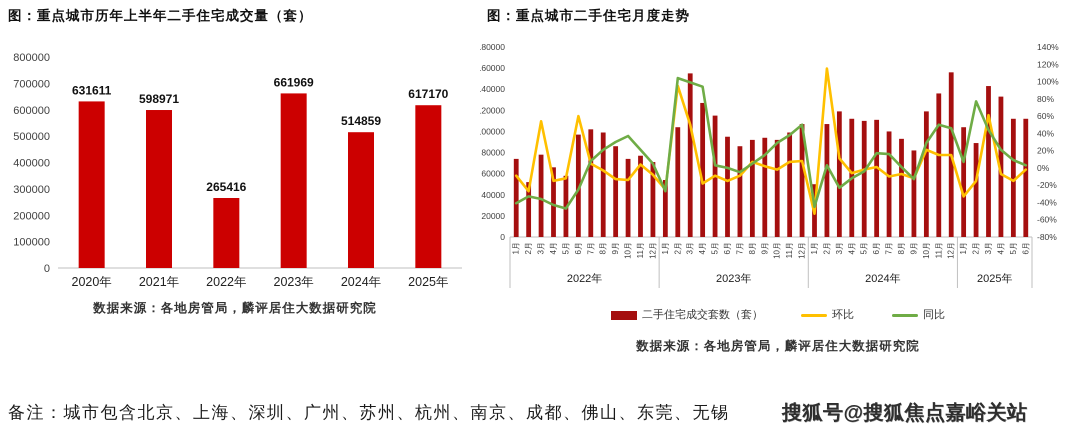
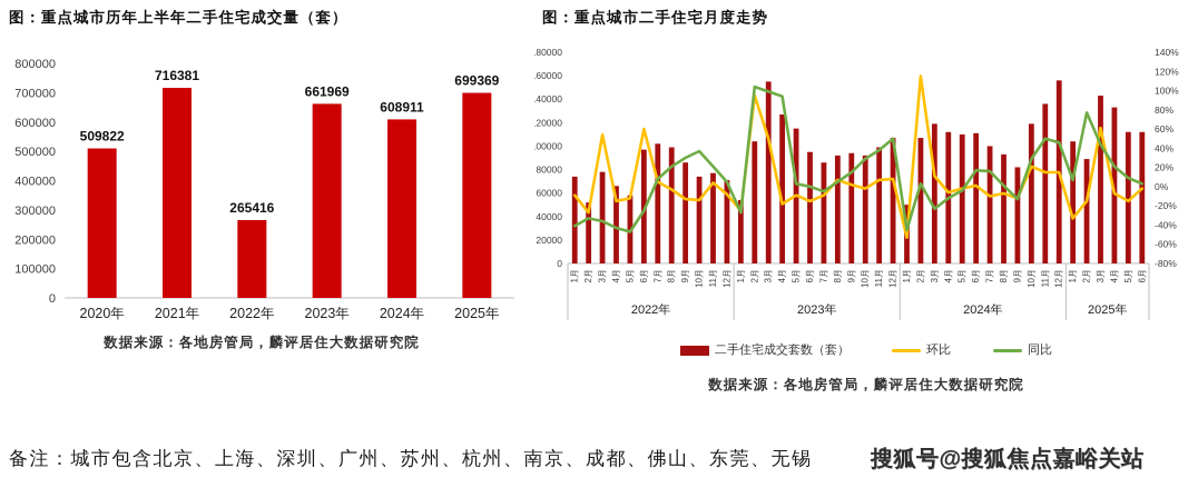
图：重点城市历年上半年二手住宅成交量（套）/2020年: 631611 -> 509822
图：重点城市历年上半年二手住宅成交量（套）/2021年: 598971 -> 716381
图：重点城市历年上半年二手住宅成交量（套）/2024年: 514859 -> 608911
图：重点城市历年上半年二手住宅成交量（套）/2025年: 617170 -> 699369
